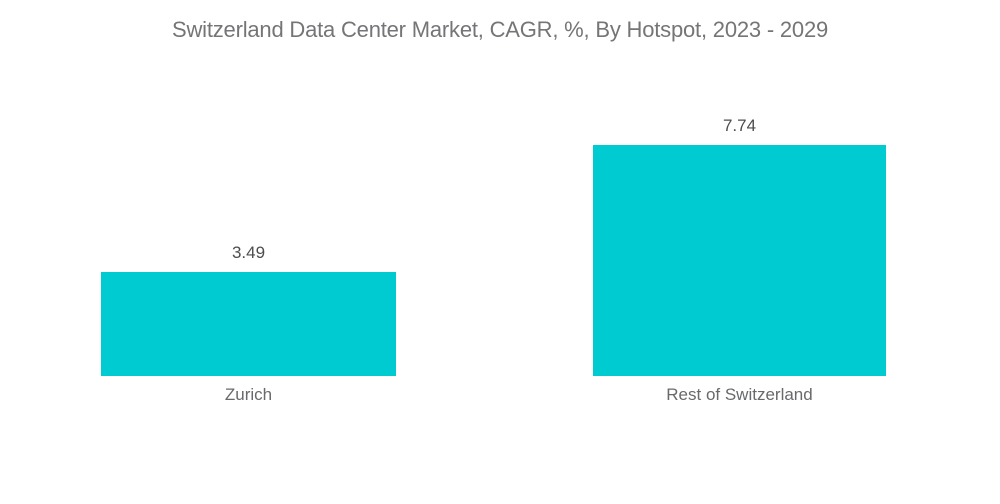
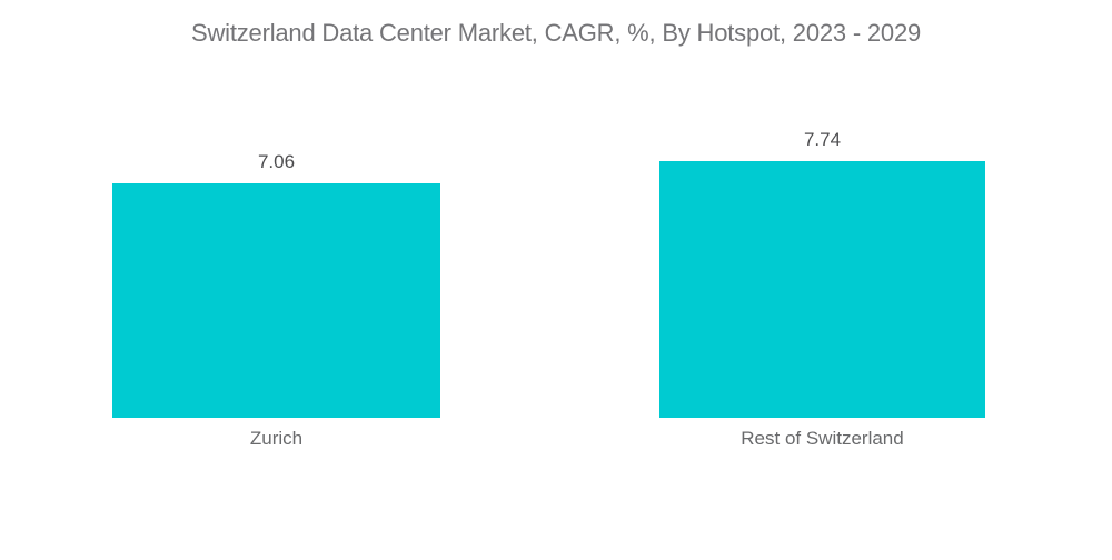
Zurich: 3.49 -> 7.06
